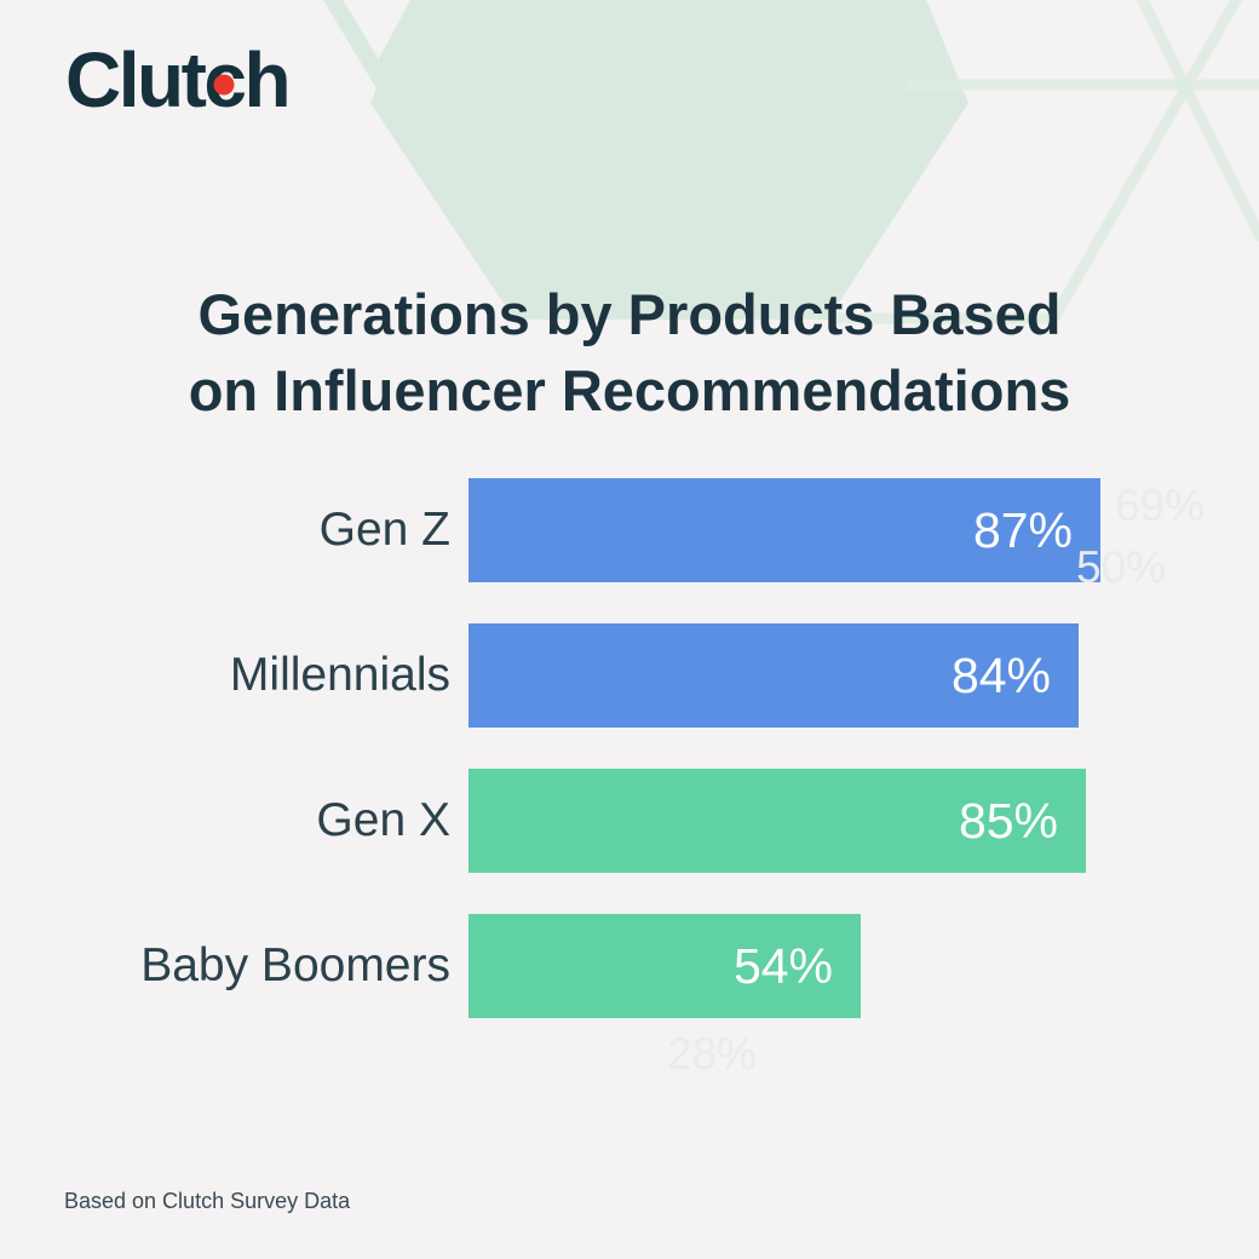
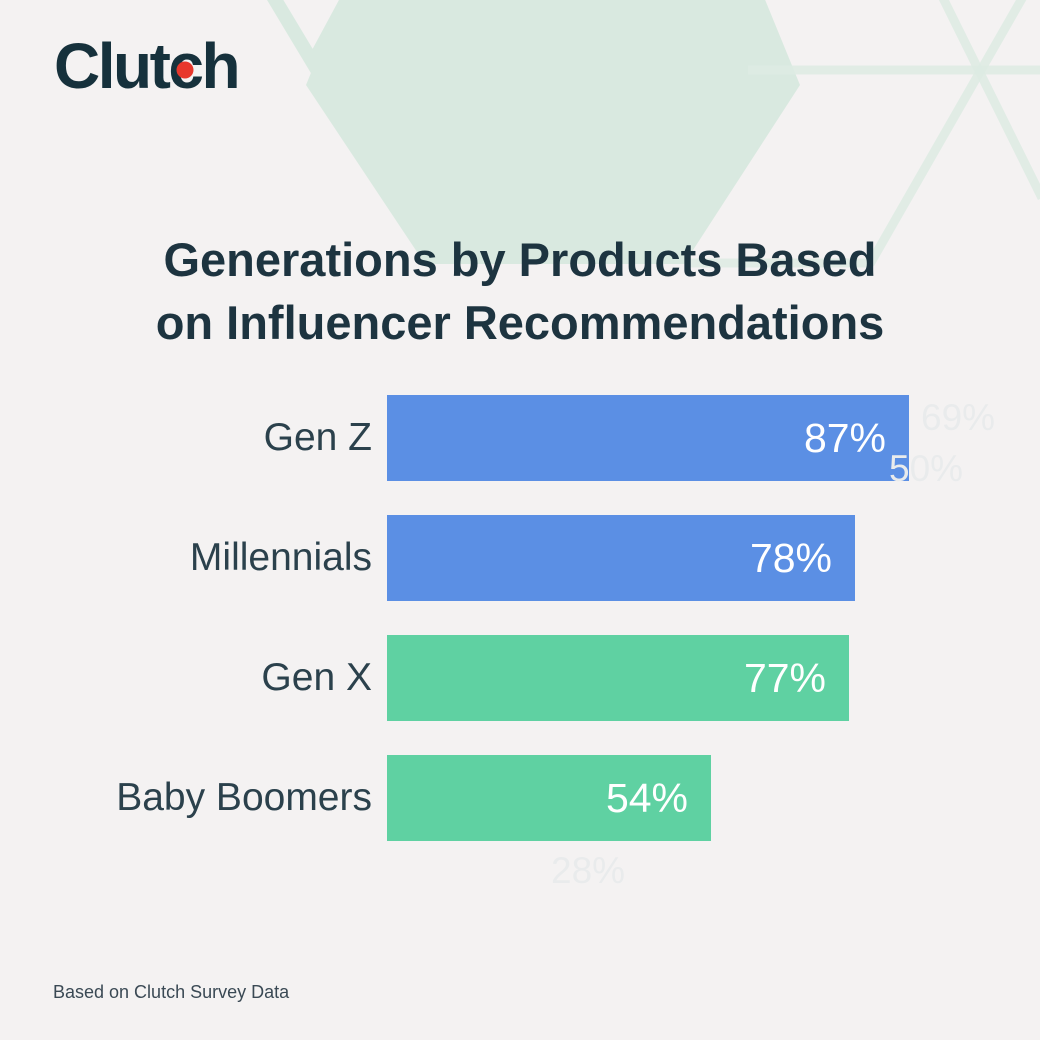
Millennials: 84% -> 78%
Gen X: 85% -> 77%
